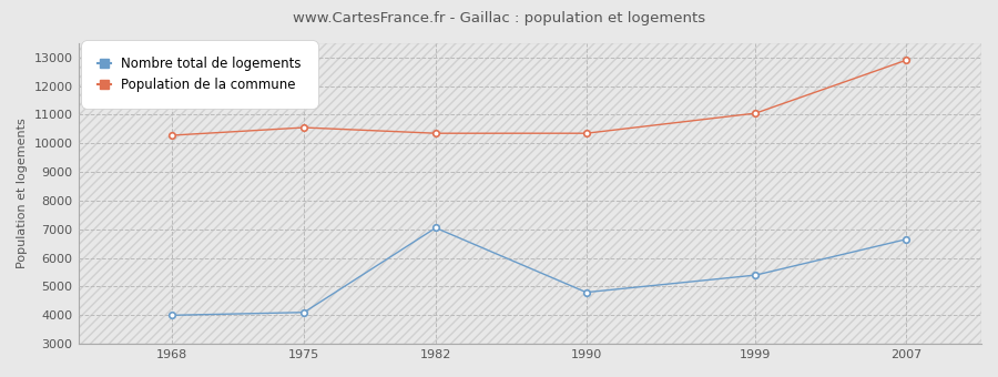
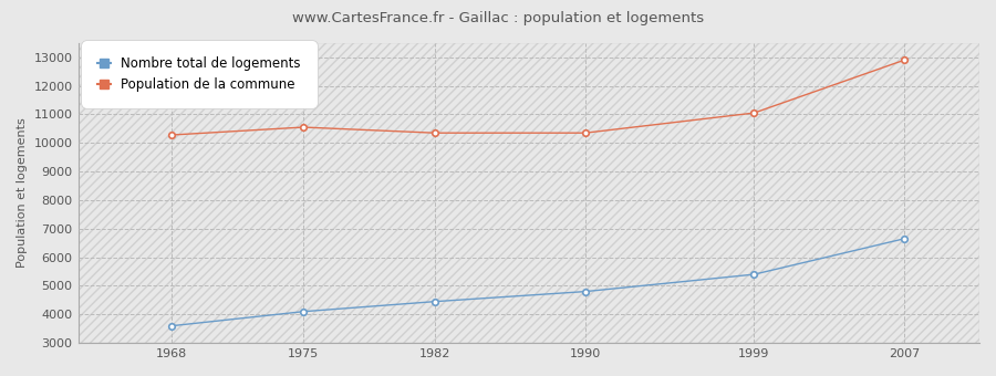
Nombre total de logements/1968: 4000 -> 3600
Nombre total de logements/1982: 7050 -> 4450
